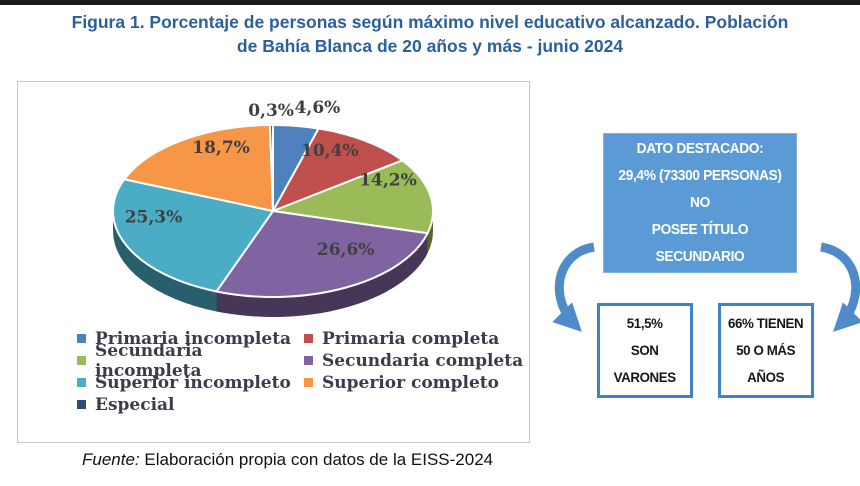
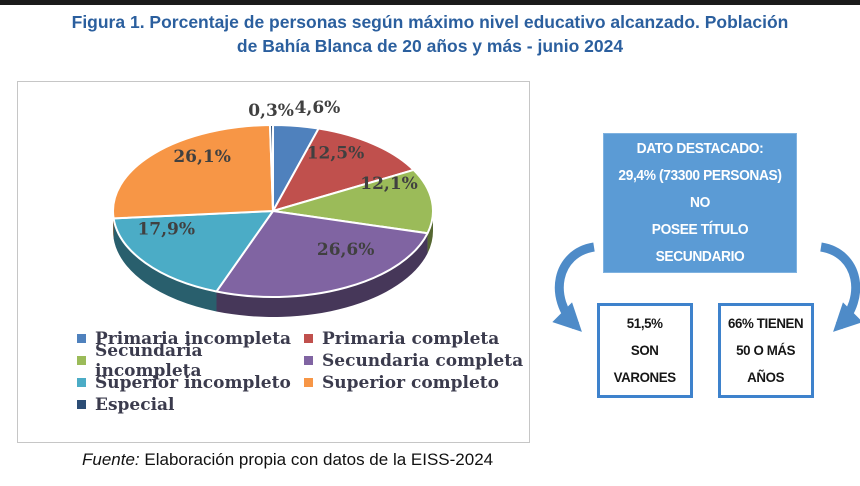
Primaria completa: 10,4% -> 12,5%
Secundaria incompleta: 14,2% -> 12,1%
Superior incompleto: 25,3% -> 17,9%
Superior completo: 18,7% -> 26,1%
